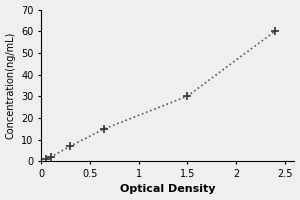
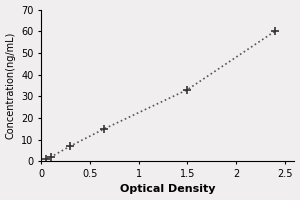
1.5: 30 -> 33
